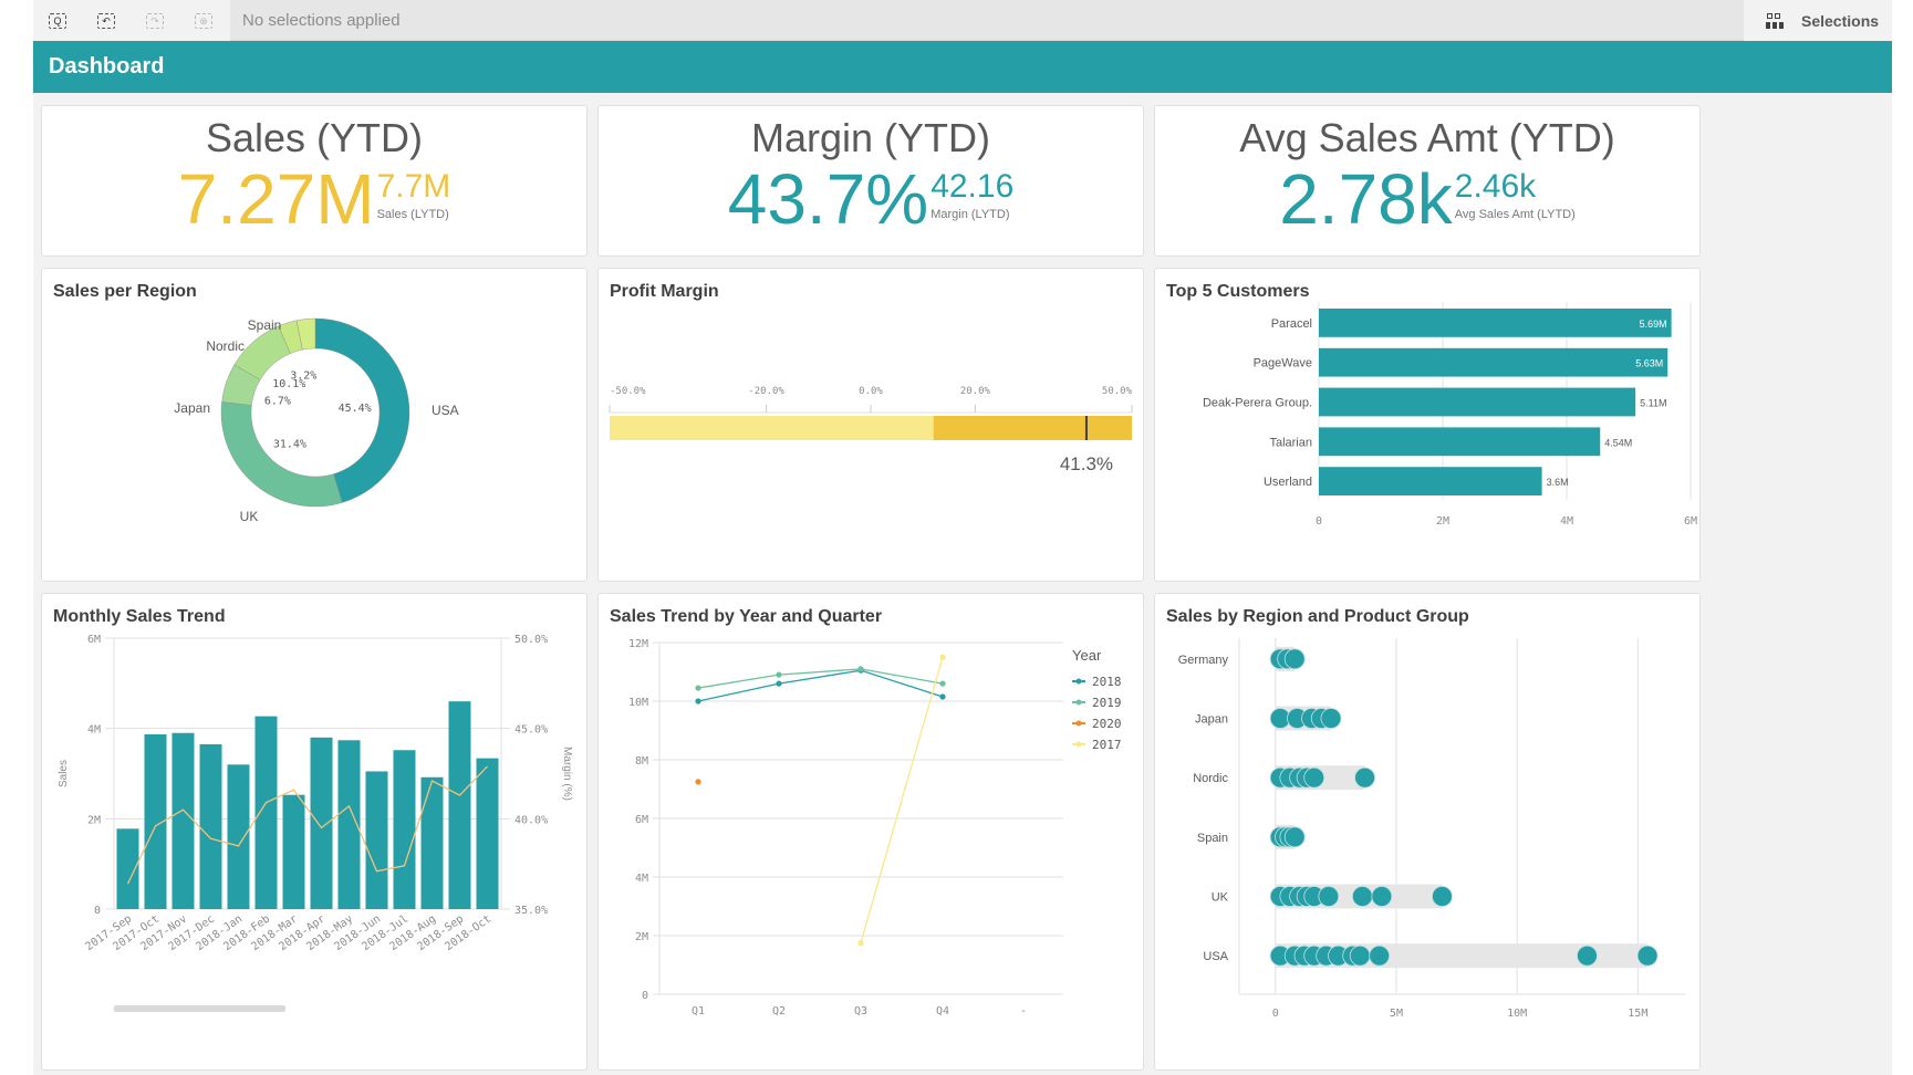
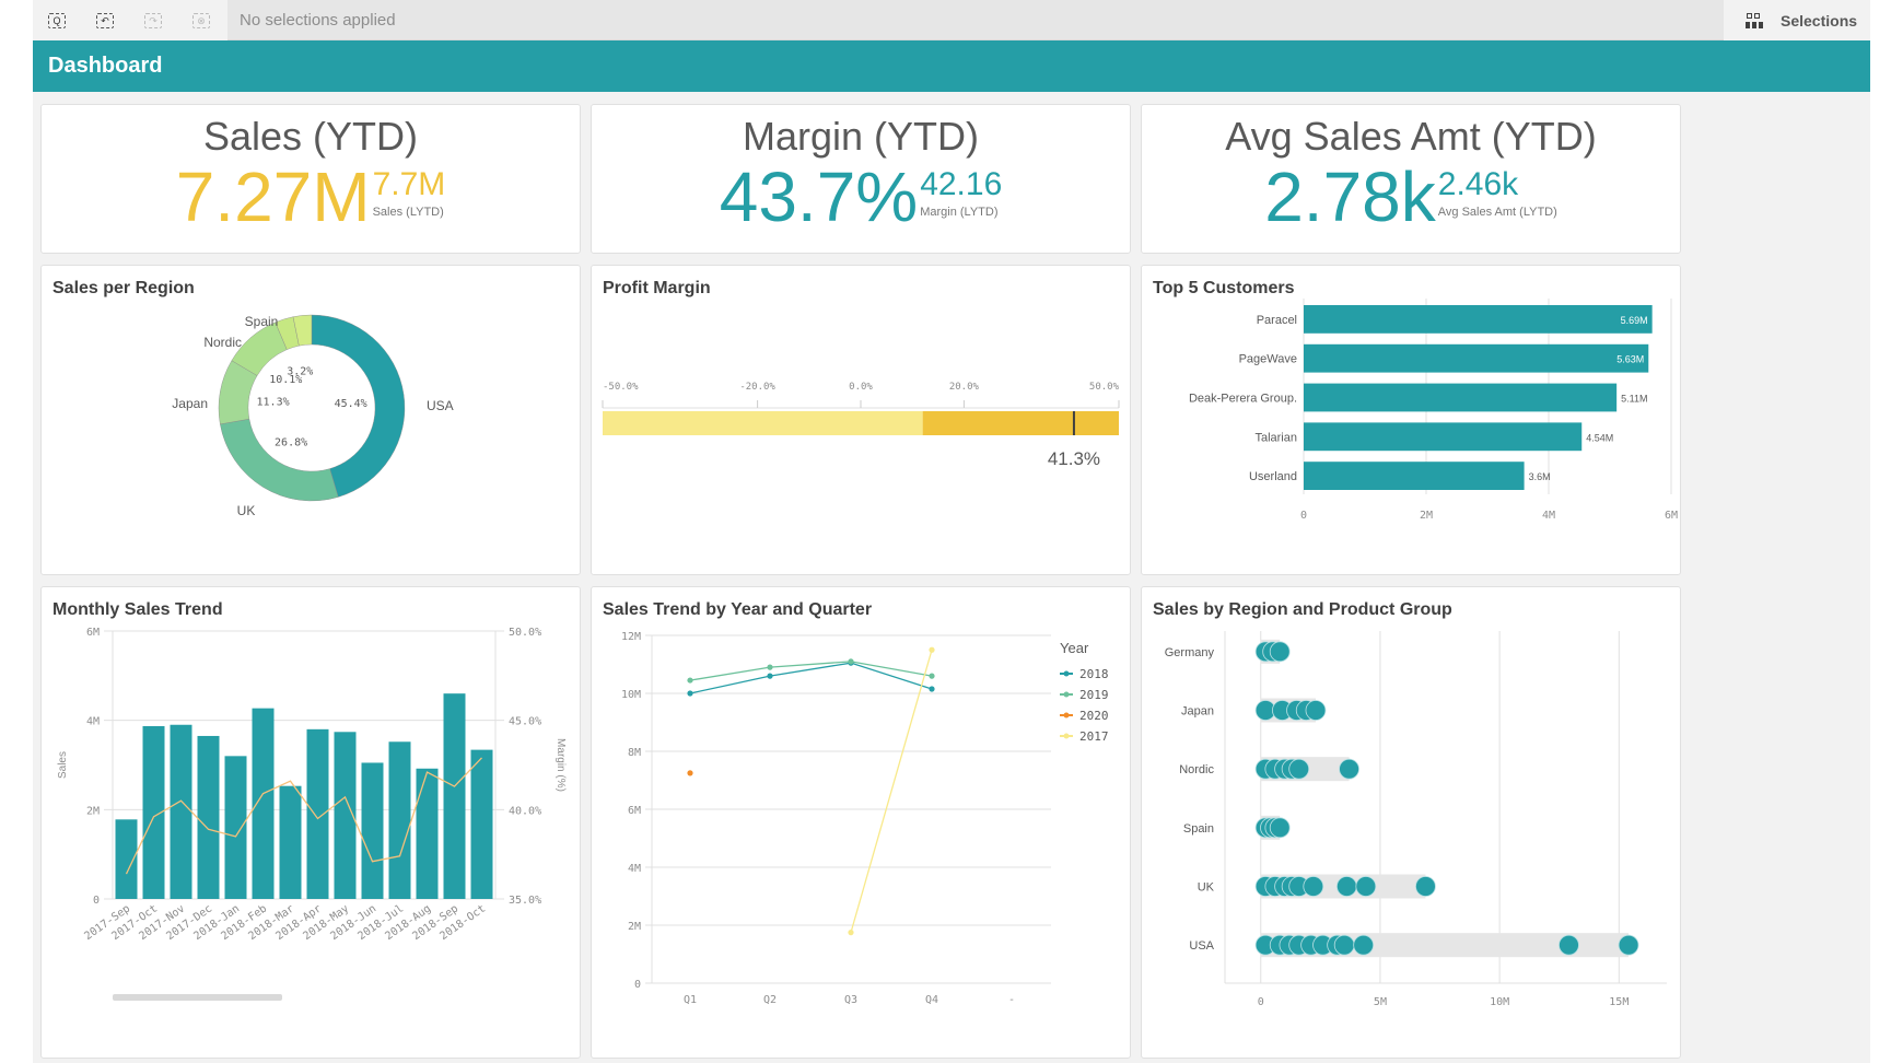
Sales per Region/UK: 31.4% -> 26.8%
Sales per Region/Japan: 6.7% -> 11.3%
